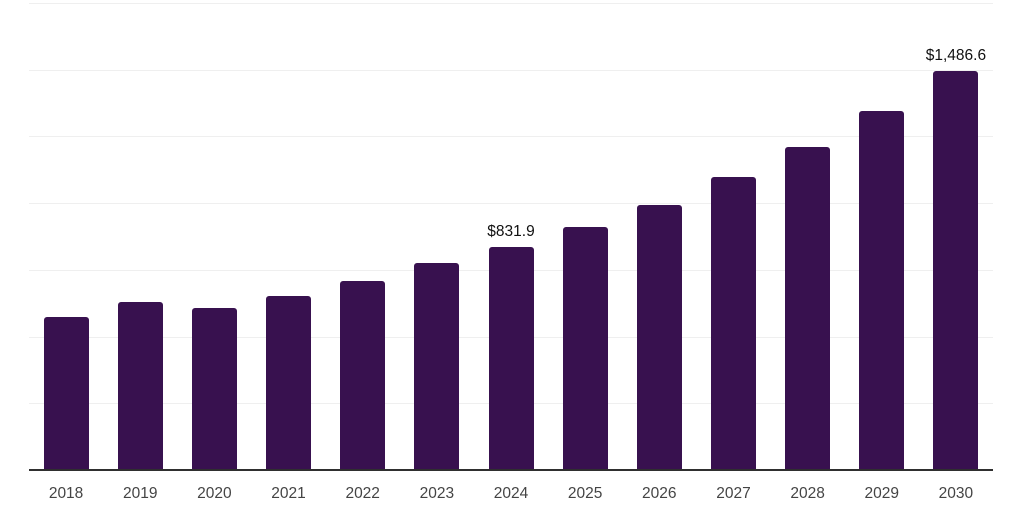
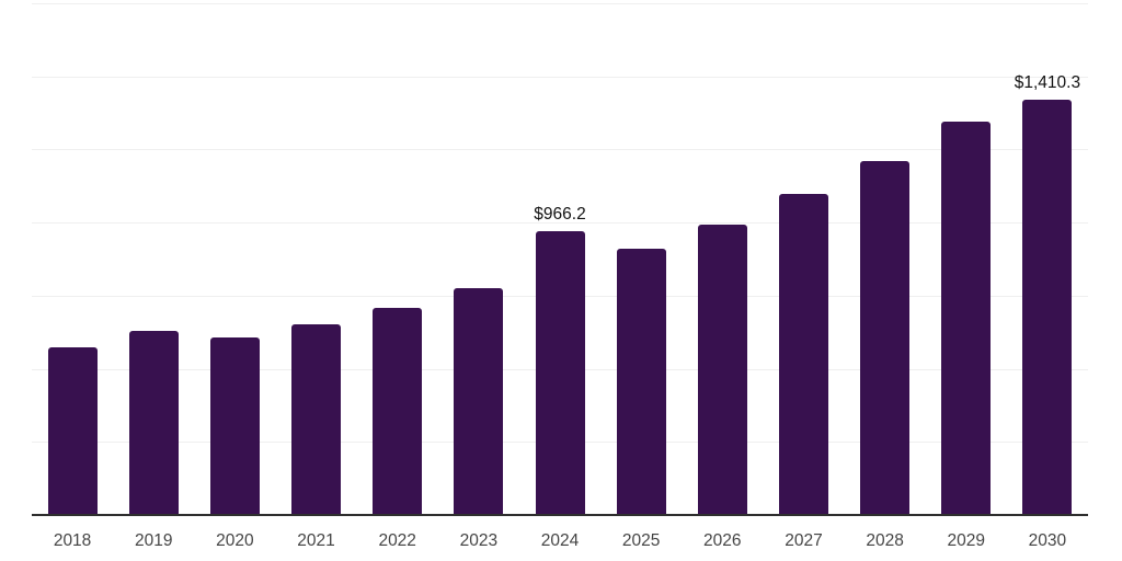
2024: $831.9 -> $966.2
2030: $1,486.6 -> $1,410.3
